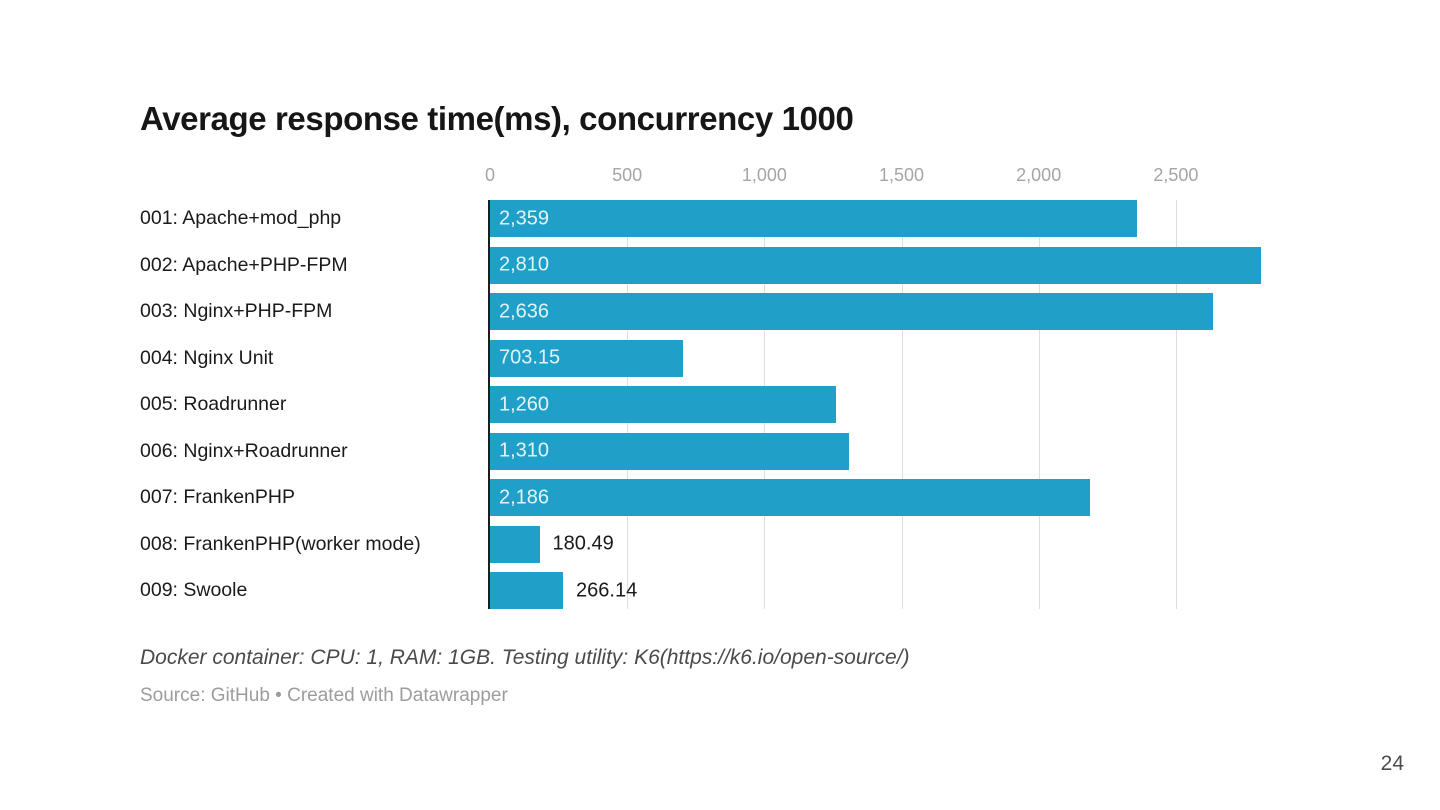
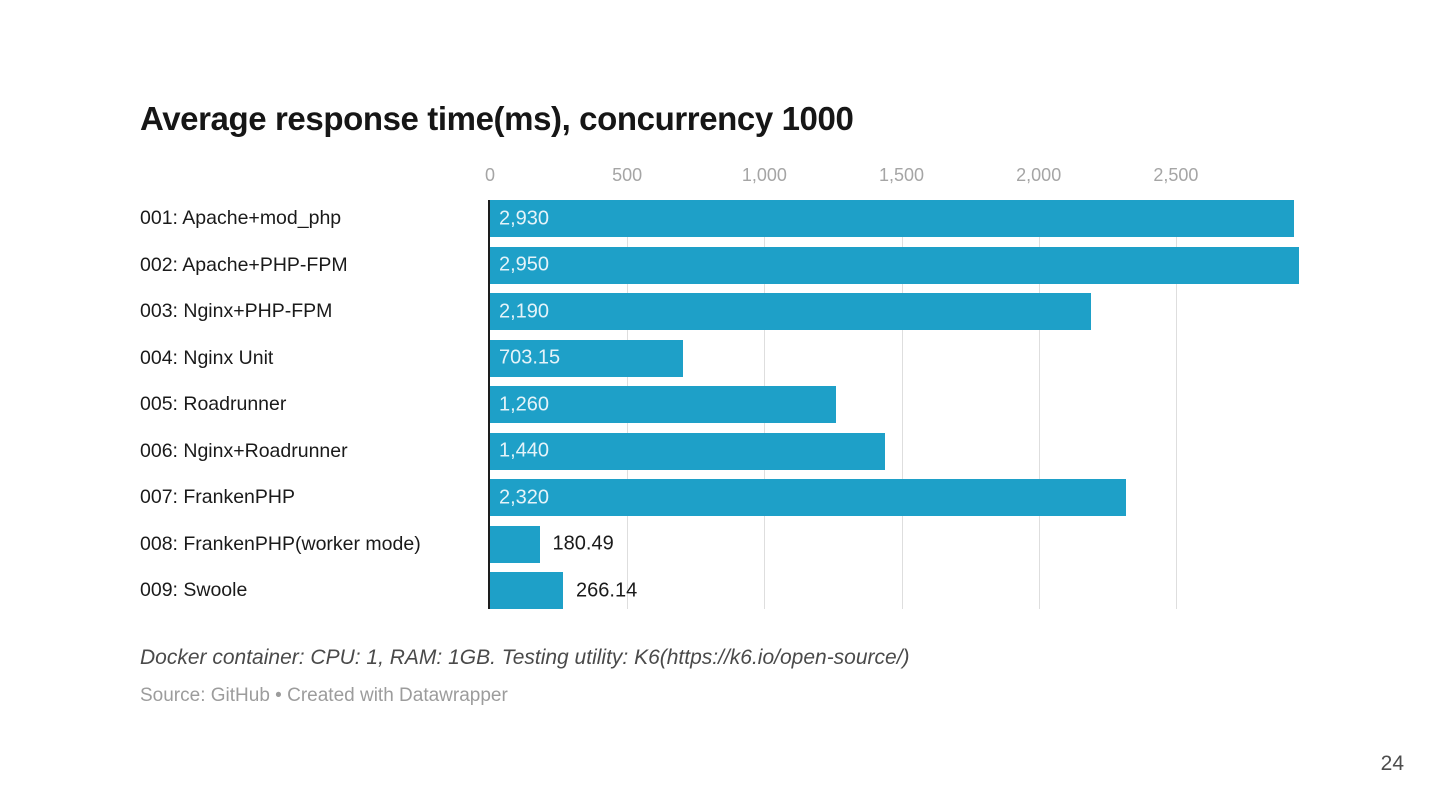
001: Apache+mod_php: 2,359 -> 2,930
002: Apache+PHP-FPM: 2,810 -> 2,950
003: Nginx+PHP-FPM: 2,636 -> 2,190
006: Nginx+Roadrunner: 1,310 -> 1,440
007: FrankenPHP: 2,186 -> 2,320
